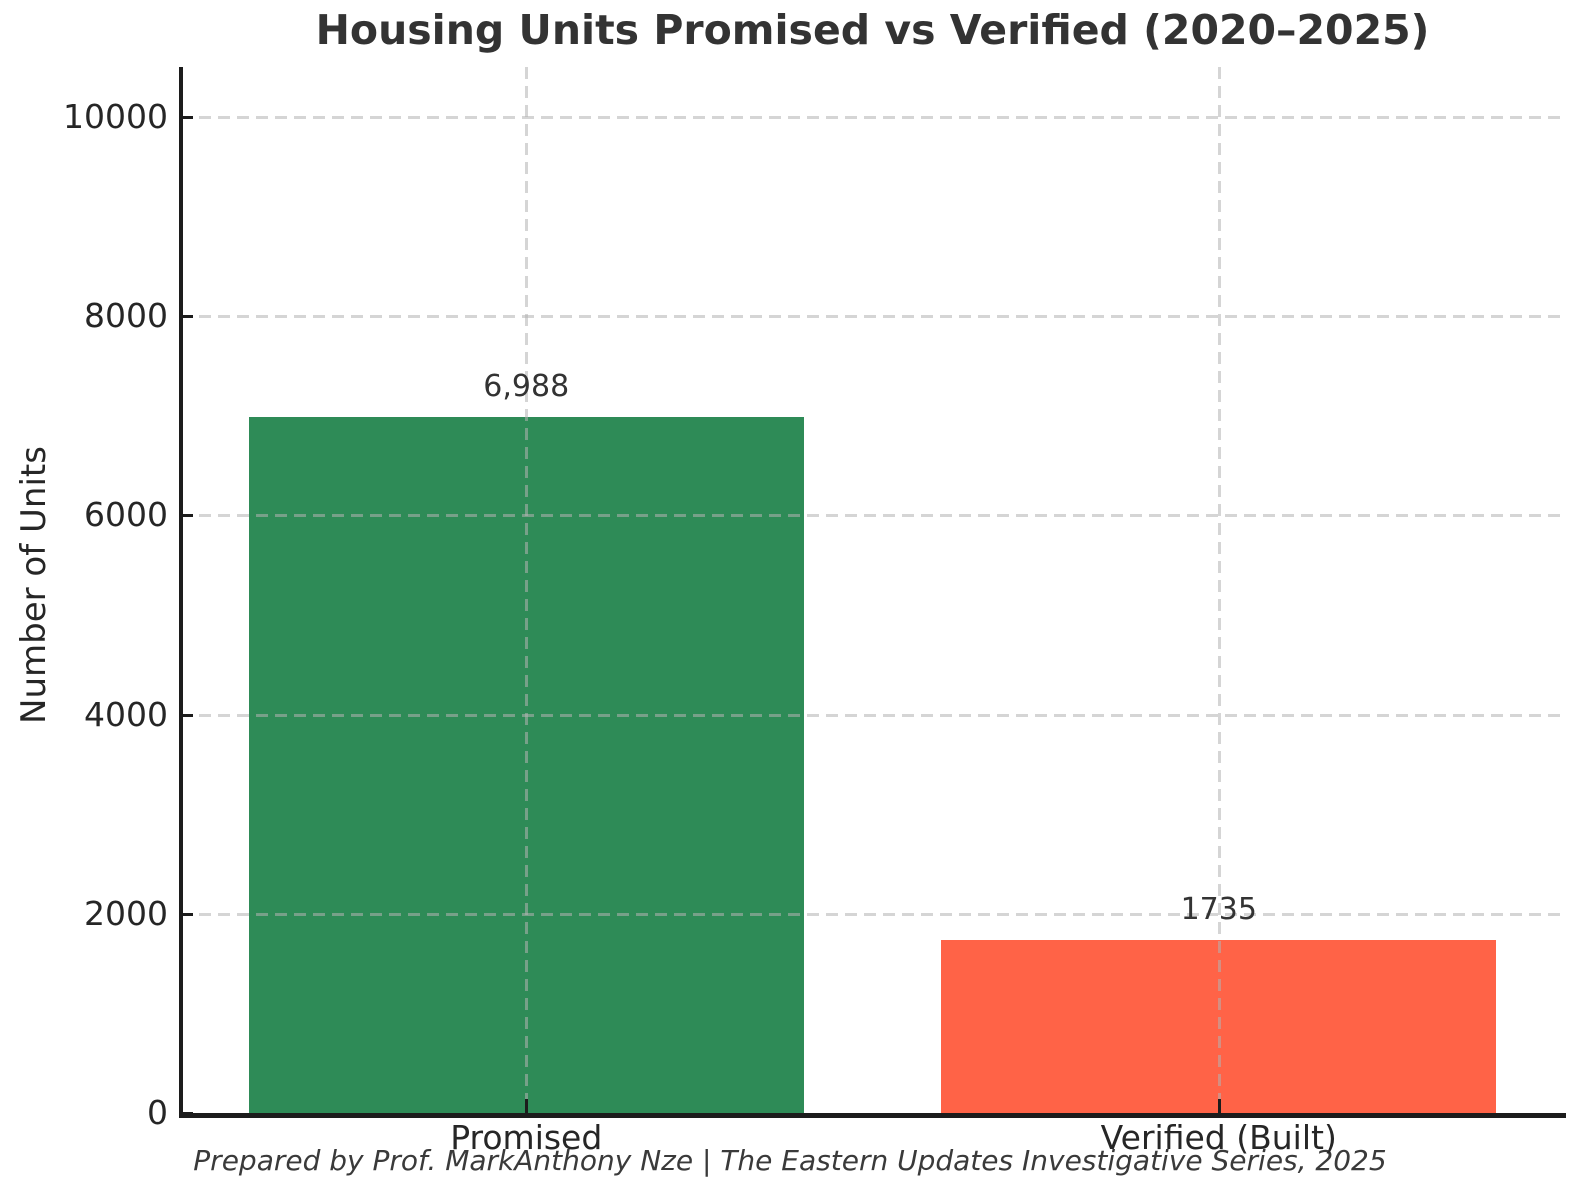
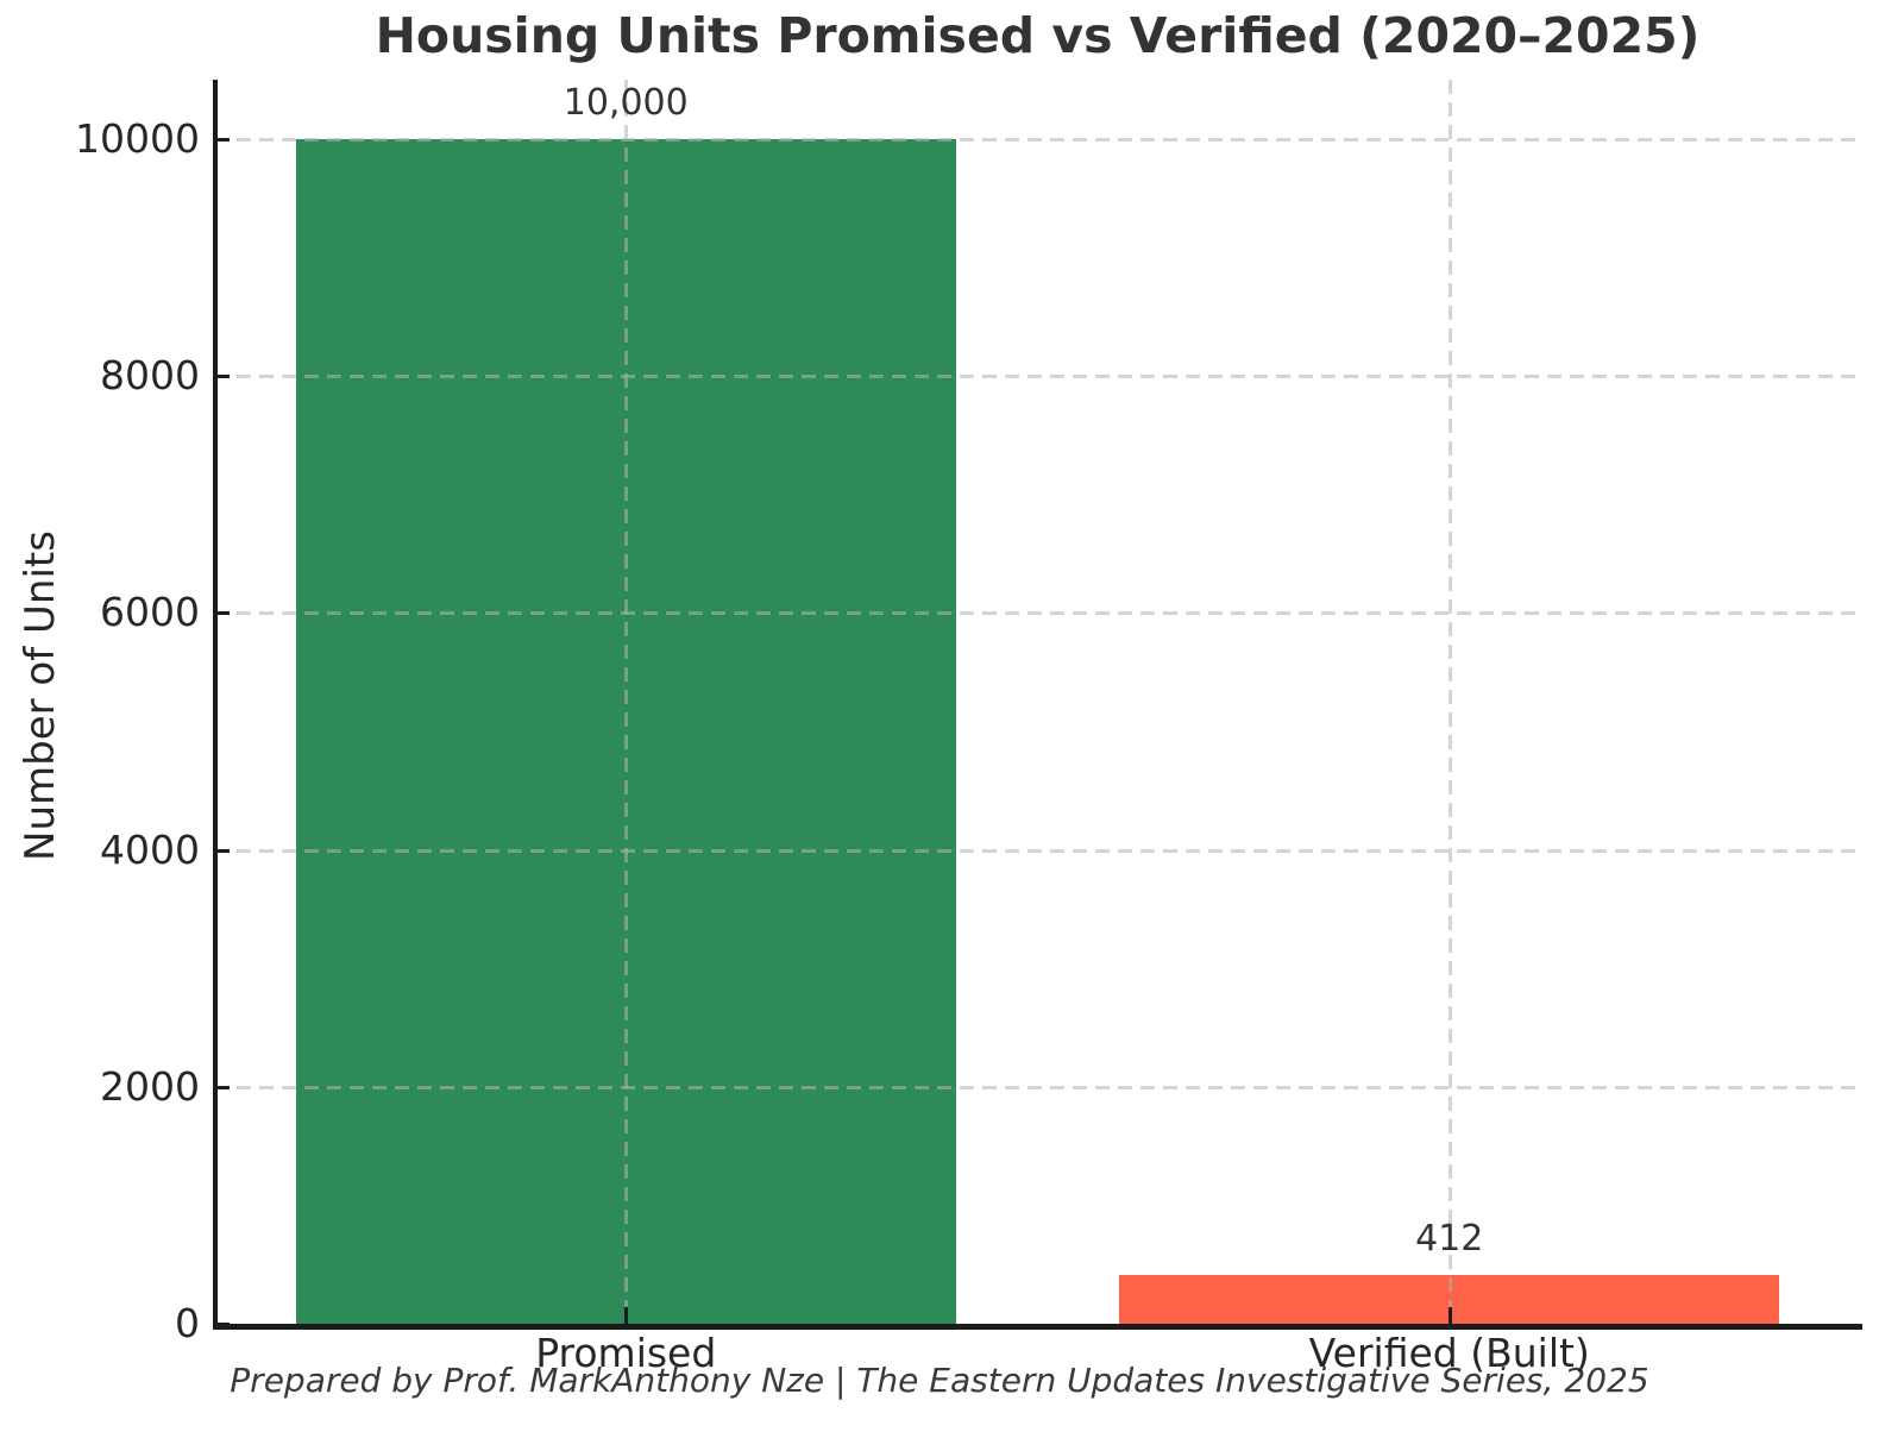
Promised: 6,988 -> 10,000
Verified (Built): 1735 -> 412
